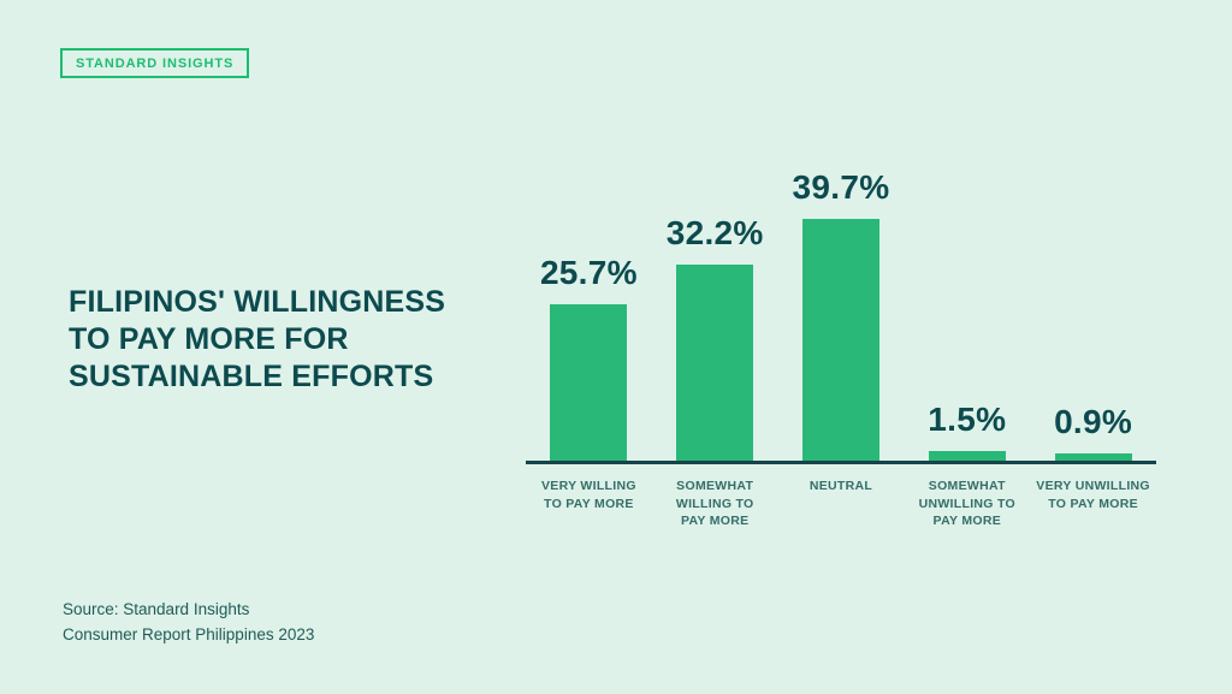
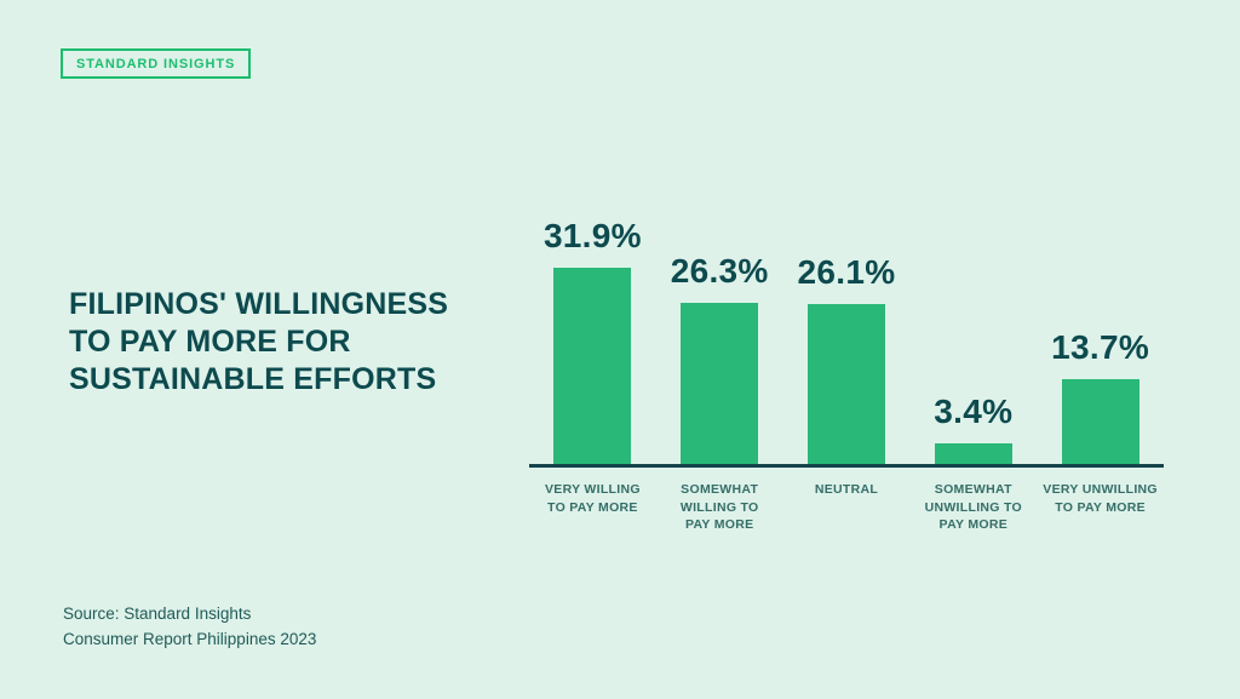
VERY WILLING TO PAY MORE: 25.7% -> 31.9%
SOMEWHAT WILLING TO PAY MORE: 32.2% -> 26.3%
NEUTRAL: 39.7% -> 26.1%
SOMEWHAT UNWILLING TO PAY MORE: 1.5% -> 3.4%
VERY UNWILLING TO PAY MORE: 0.9% -> 13.7%
